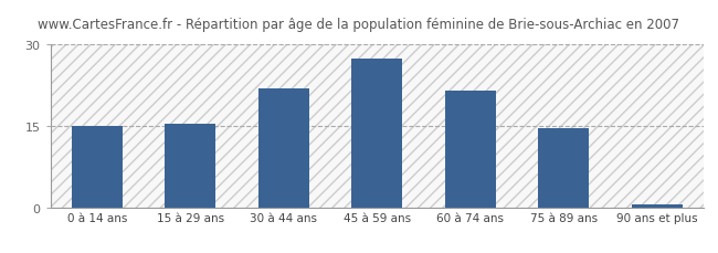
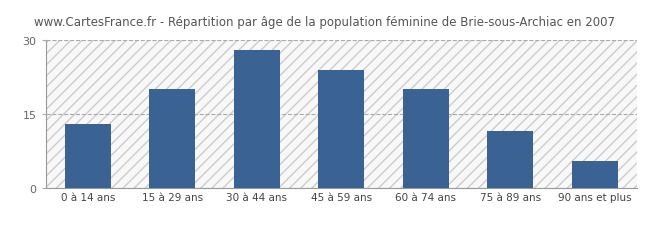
0 à 14 ans: 15.0 -> 13.0
15 à 29 ans: 15.5 -> 20.0
30 à 44 ans: 22.0 -> 28.0
45 à 59 ans: 27.5 -> 24.0
60 à 74 ans: 21.5 -> 20.0
75 à 89 ans: 14.5 -> 11.5
90 ans et plus: 0.5 -> 5.5
